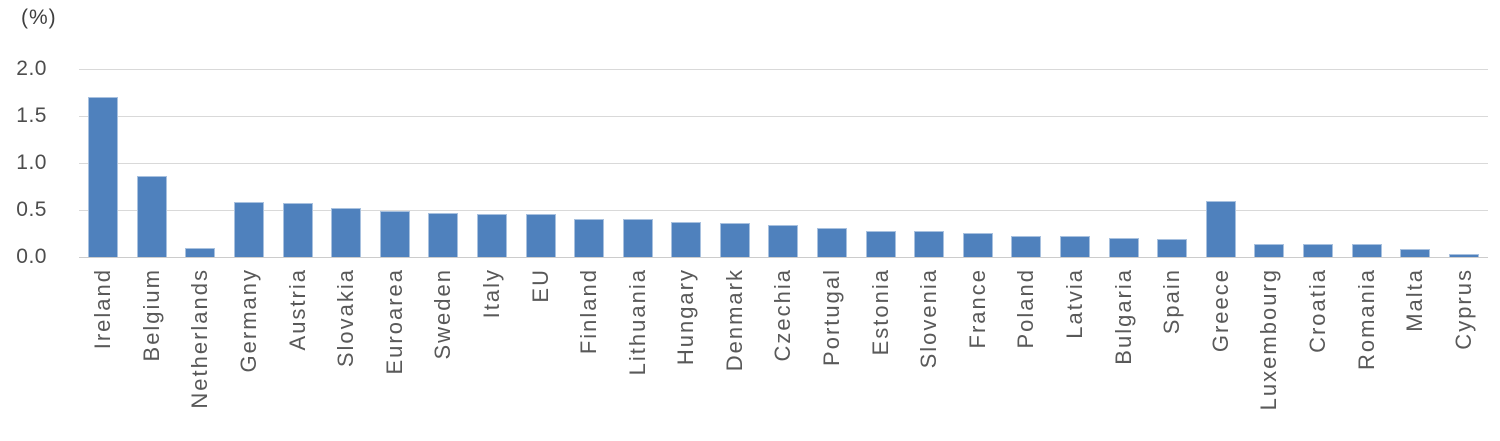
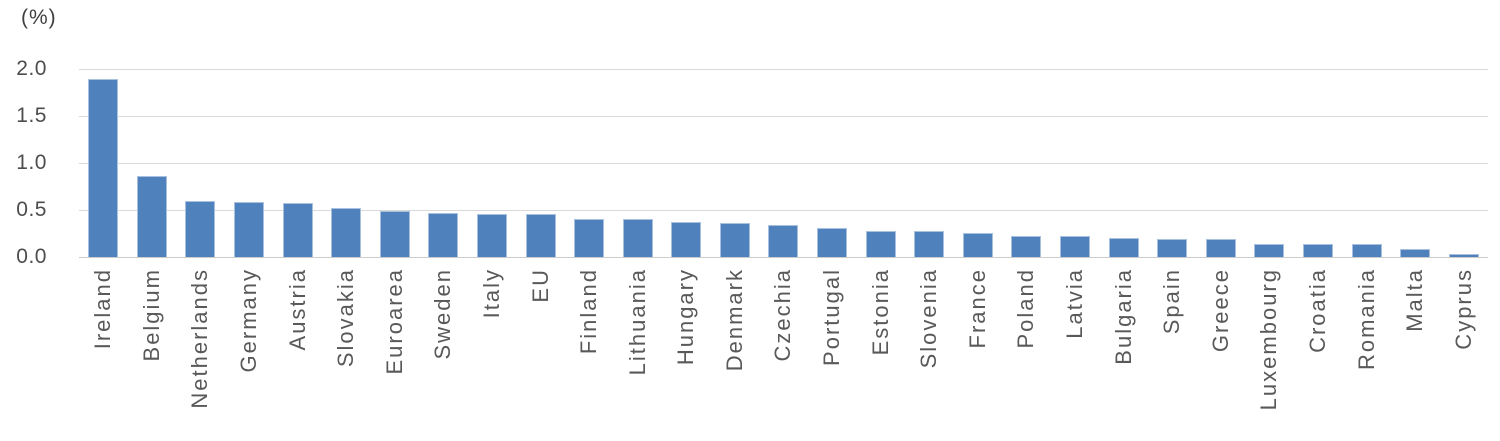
Ireland: 1.7 -> 1.9
Netherlands: 0.1 -> 0.6
Greece: 0.6 -> 0.2
